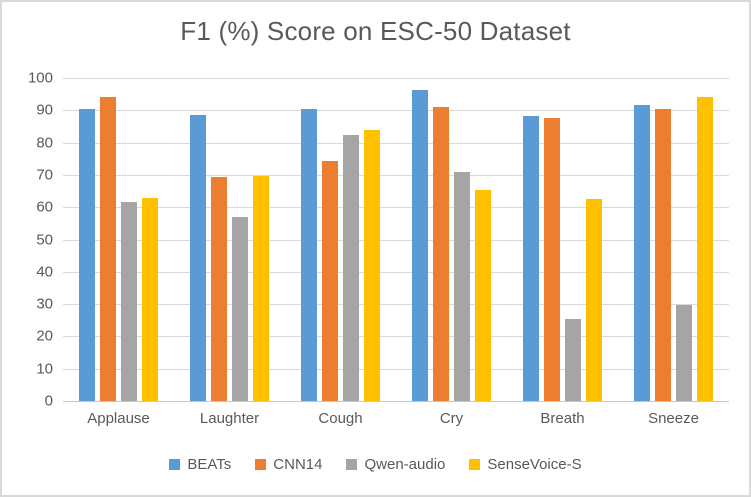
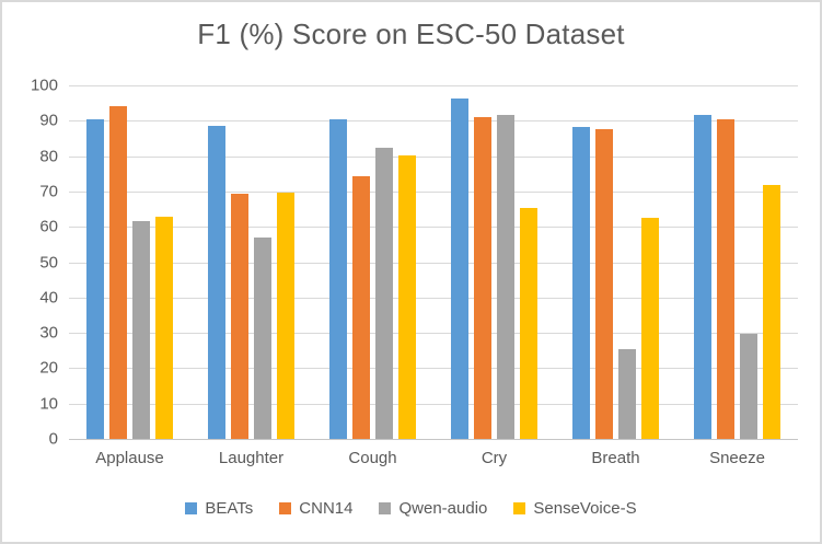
SenseVoice-S/Cough: 84 -> 80
Qwen-audio/Cry: 71 -> 92
SenseVoice-S/Sneeze: 94 -> 72
